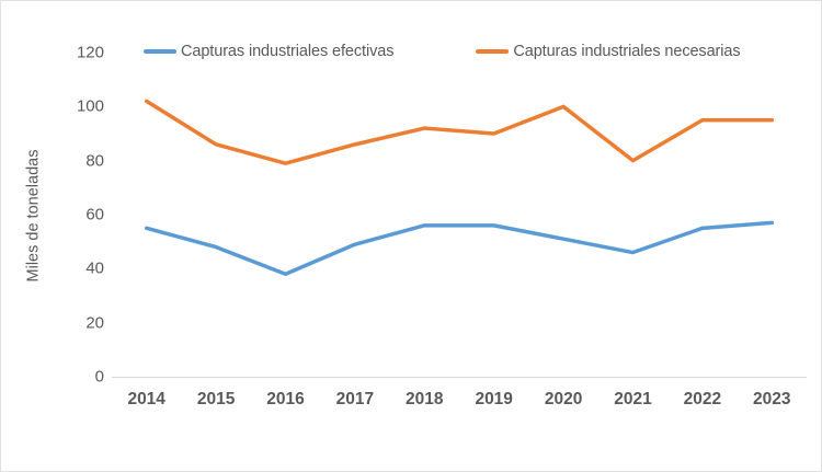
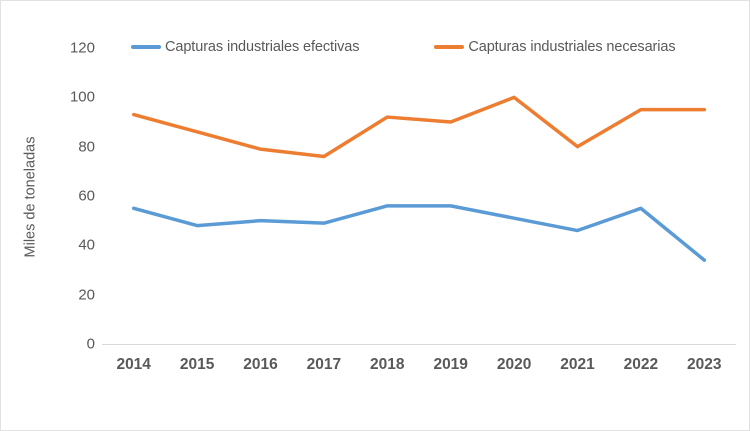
Capturas industriales necesarias/2014: 102 -> 93
Capturas industriales efectivas/2016: 38 -> 50
Capturas industriales necesarias/2017: 86 -> 76
Capturas industriales efectivas/2023: 57 -> 34
